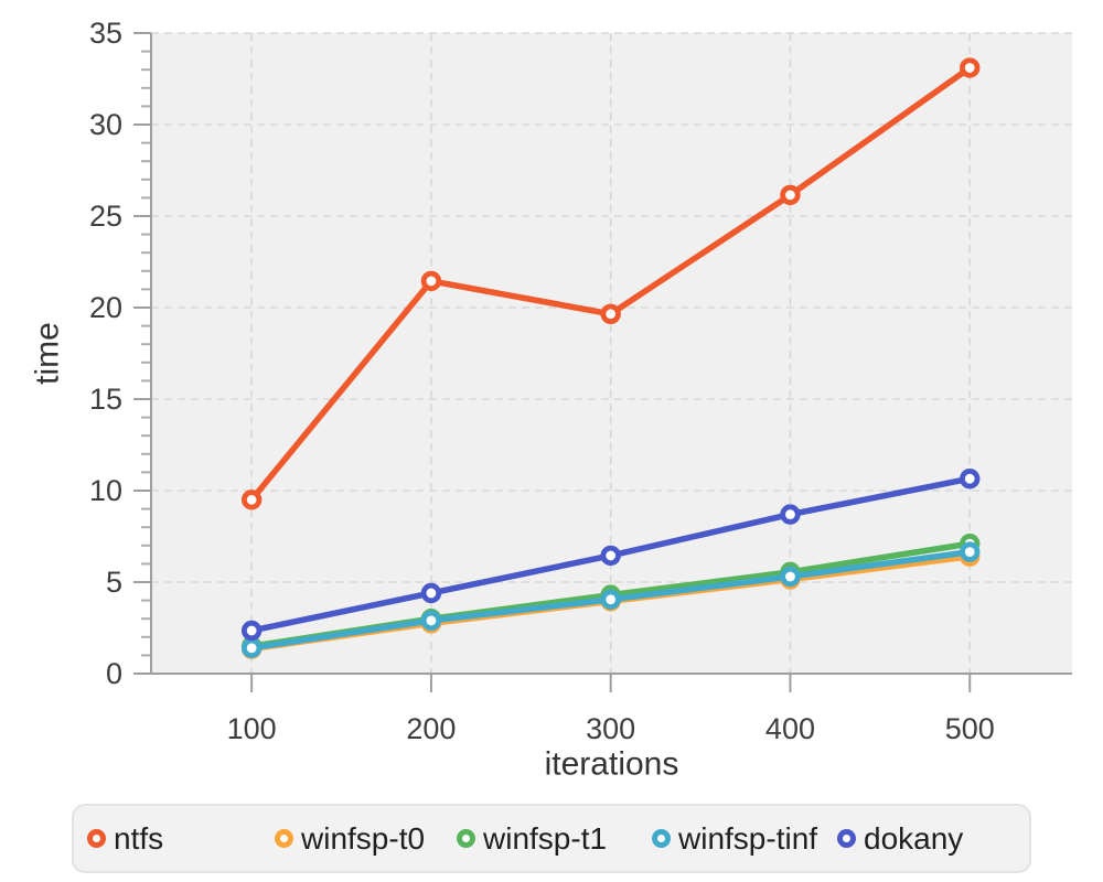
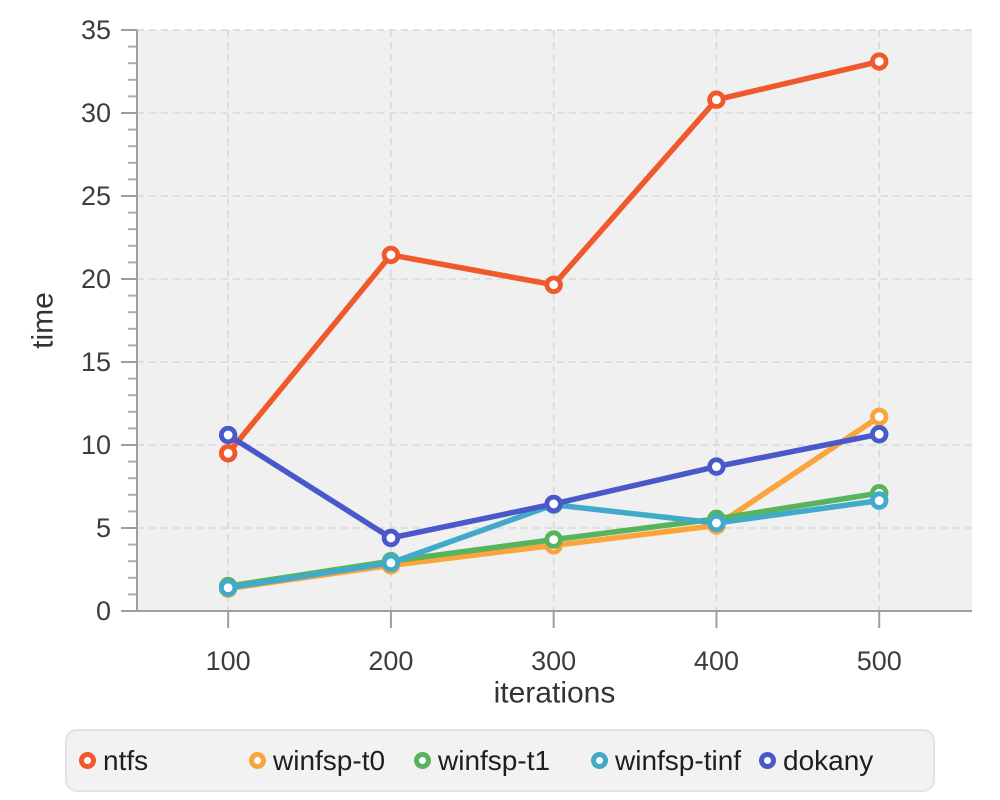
dokany/100: 2.4 -> 10.6
winfsp-tinf/300: 4.0 -> 6.4
ntfs/400: 26.1 -> 30.8
winfsp-t0/500: 6.4 -> 11.7
